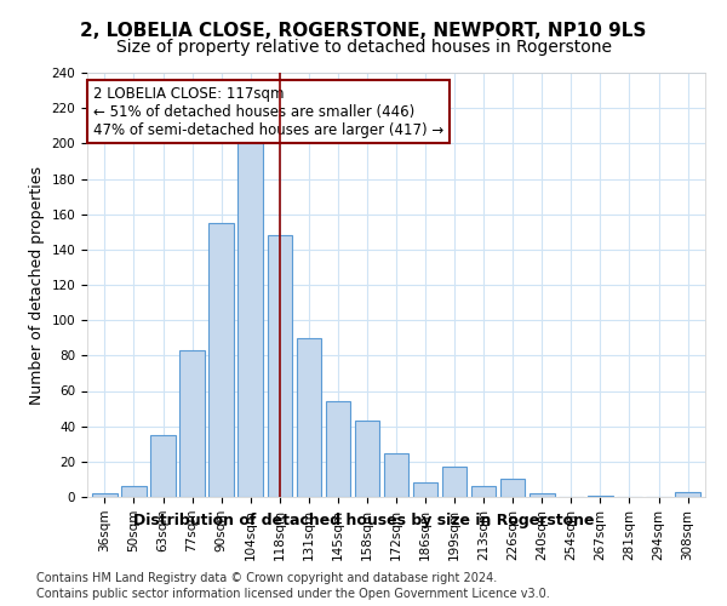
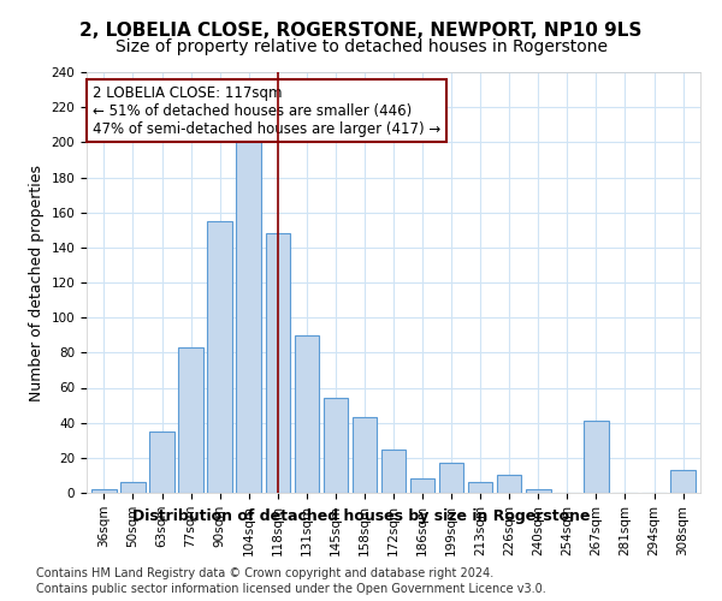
267sqm: 1 -> 41
308sqm: 3 -> 13
